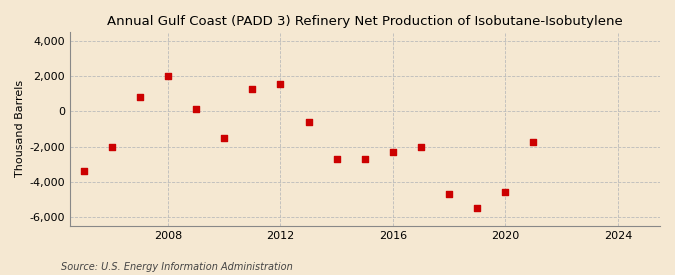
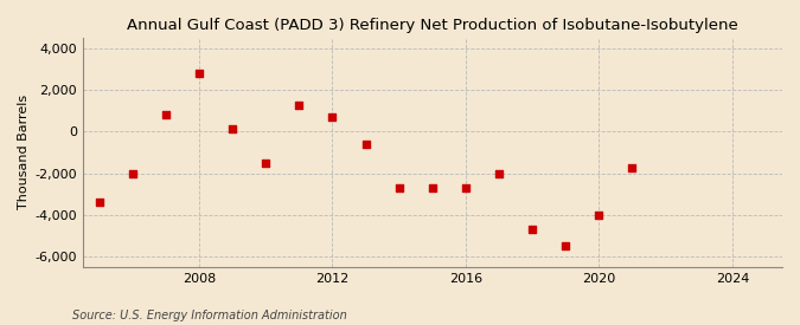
2008: 2,000 -> 2,800
2012: 1,600 -> 700
2016: -2,300 -> -2,700
2020: -4,600 -> -4,000
